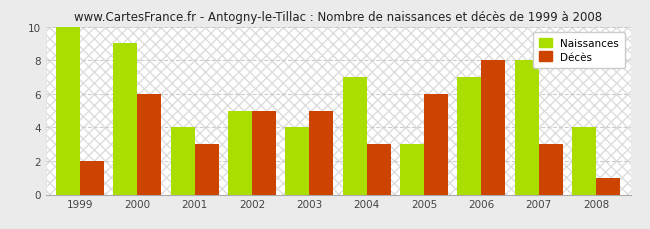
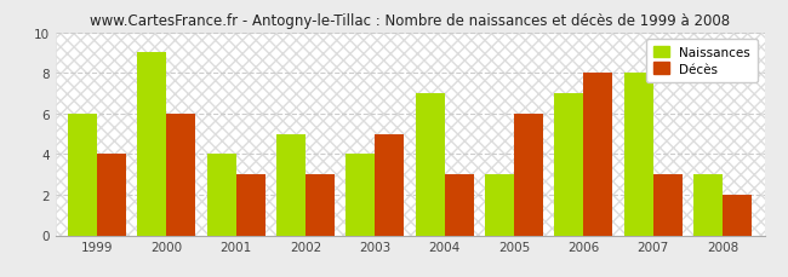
Naissances/1999: 10 -> 6
Décès/1999: 2 -> 4
Décès/2002: 5 -> 3
Naissances/2008: 4 -> 3
Décès/2008: 1 -> 2
